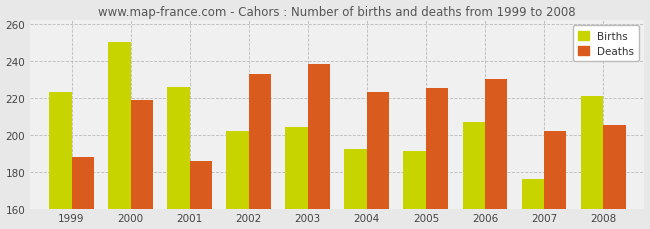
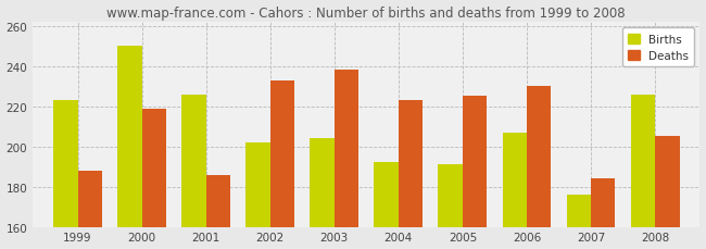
Deaths/2007: 202 -> 184
Births/2008: 221 -> 226
